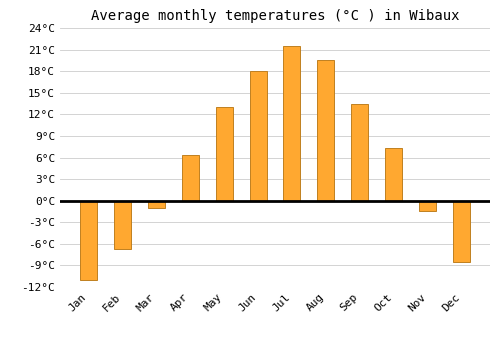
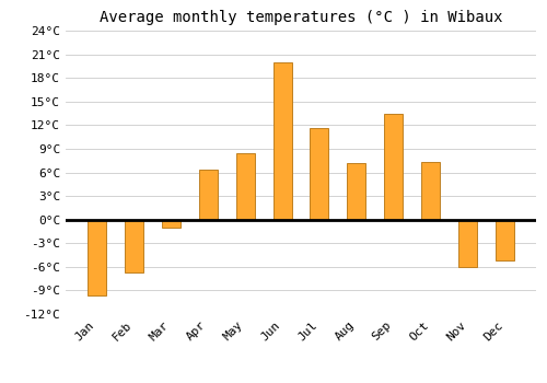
Jan: -11.0°C -> -9.6°C
May: 13.0°C -> 8.4°C
Jun: 18.0°C -> 20.0°C
Jul: 21.5°C -> 11.6°C
Aug: 19.5°C -> 7.2°C
Nov: -1.5°C -> -6.0°C
Dec: -8.5°C -> -5.2°C
